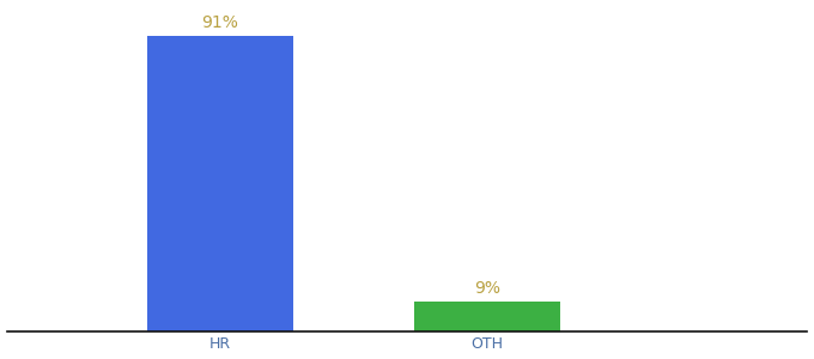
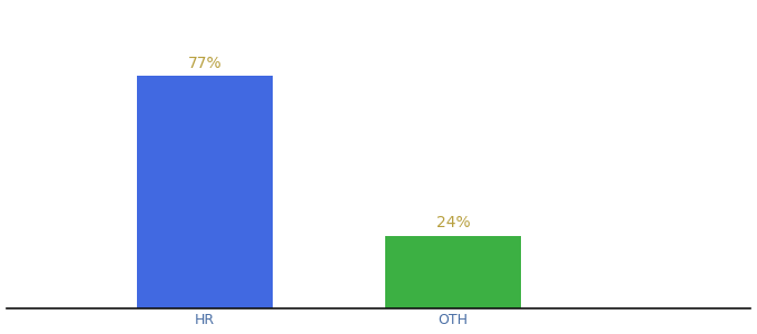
HR: 91% -> 77%
OTH: 9% -> 24%
